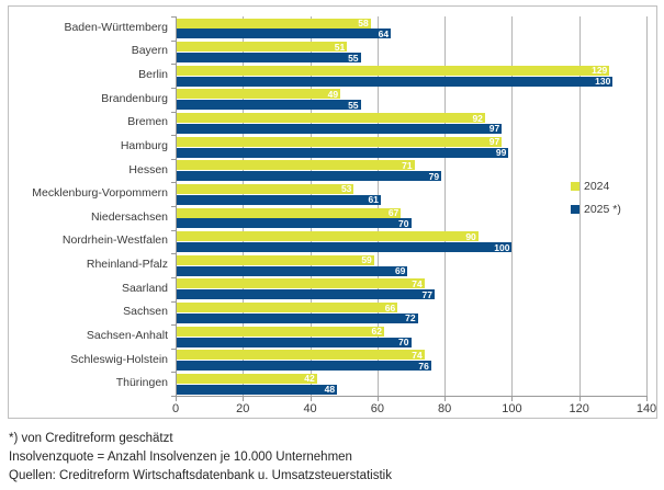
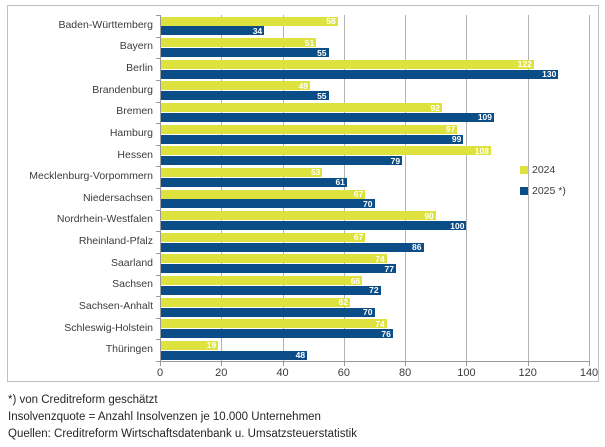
2025 *)/Baden-Württemberg: 64 -> 34
2024/Berlin: 129 -> 122
2025 *)/Bremen: 97 -> 109
2024/Hessen: 71 -> 108
2024/Rheinland-Pfalz: 59 -> 67
2025 *)/Rheinland-Pfalz: 69 -> 86
2024/Thüringen: 42 -> 19
